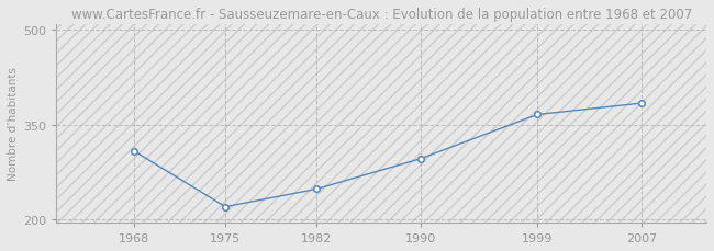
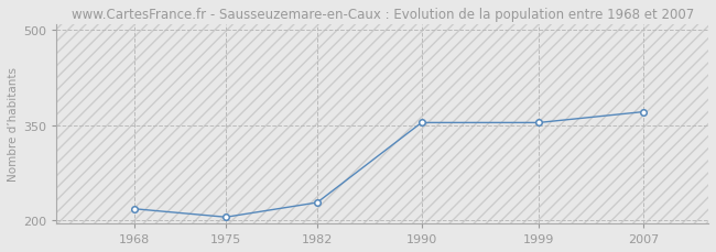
1968: 308 -> 218
1975: 220 -> 205
1982: 248 -> 228
1990: 296 -> 354
1999: 366 -> 354
2007: 384 -> 371
